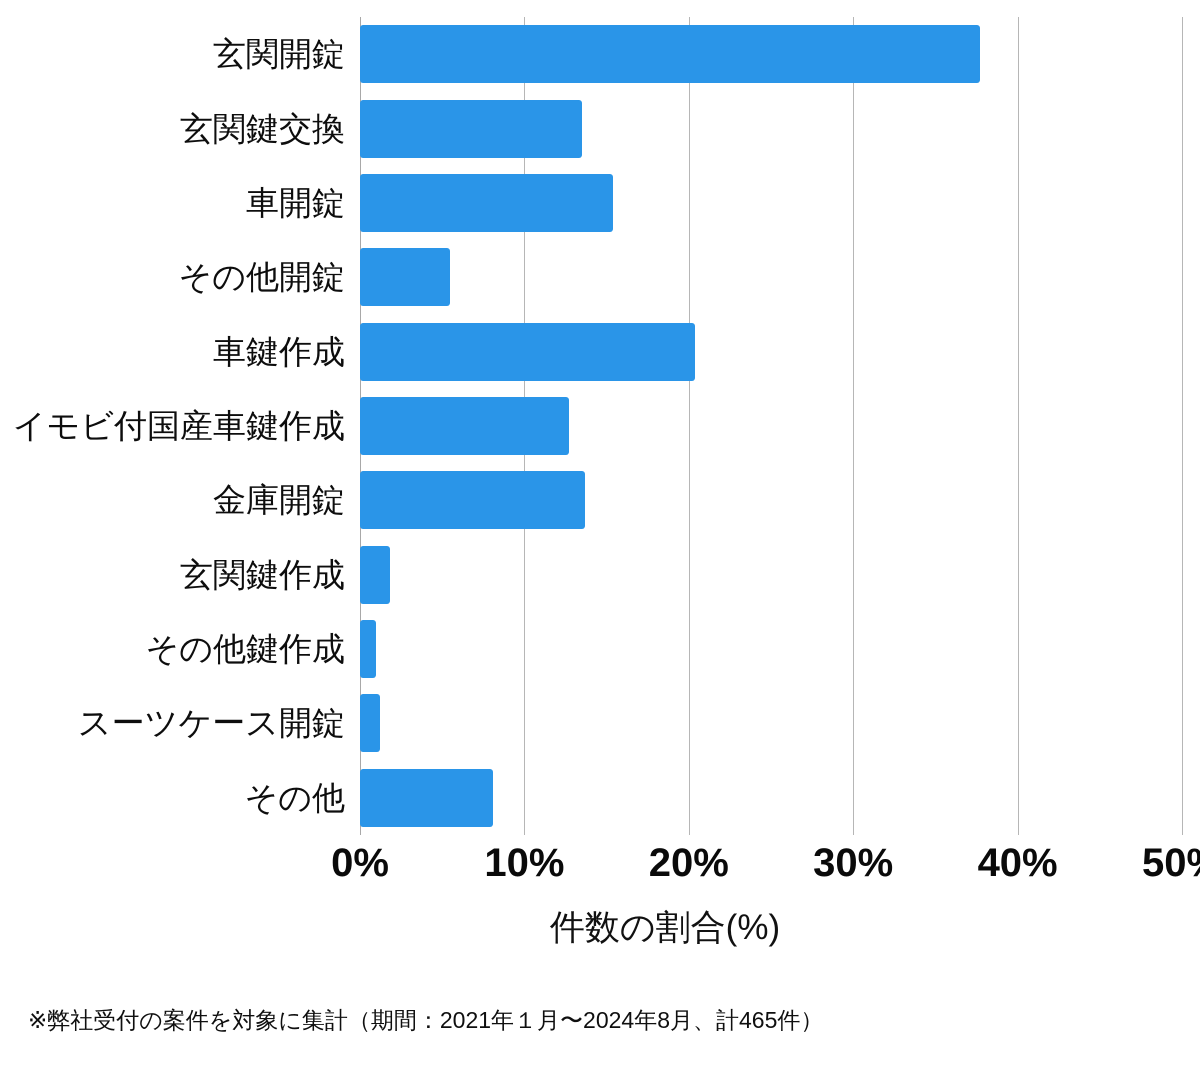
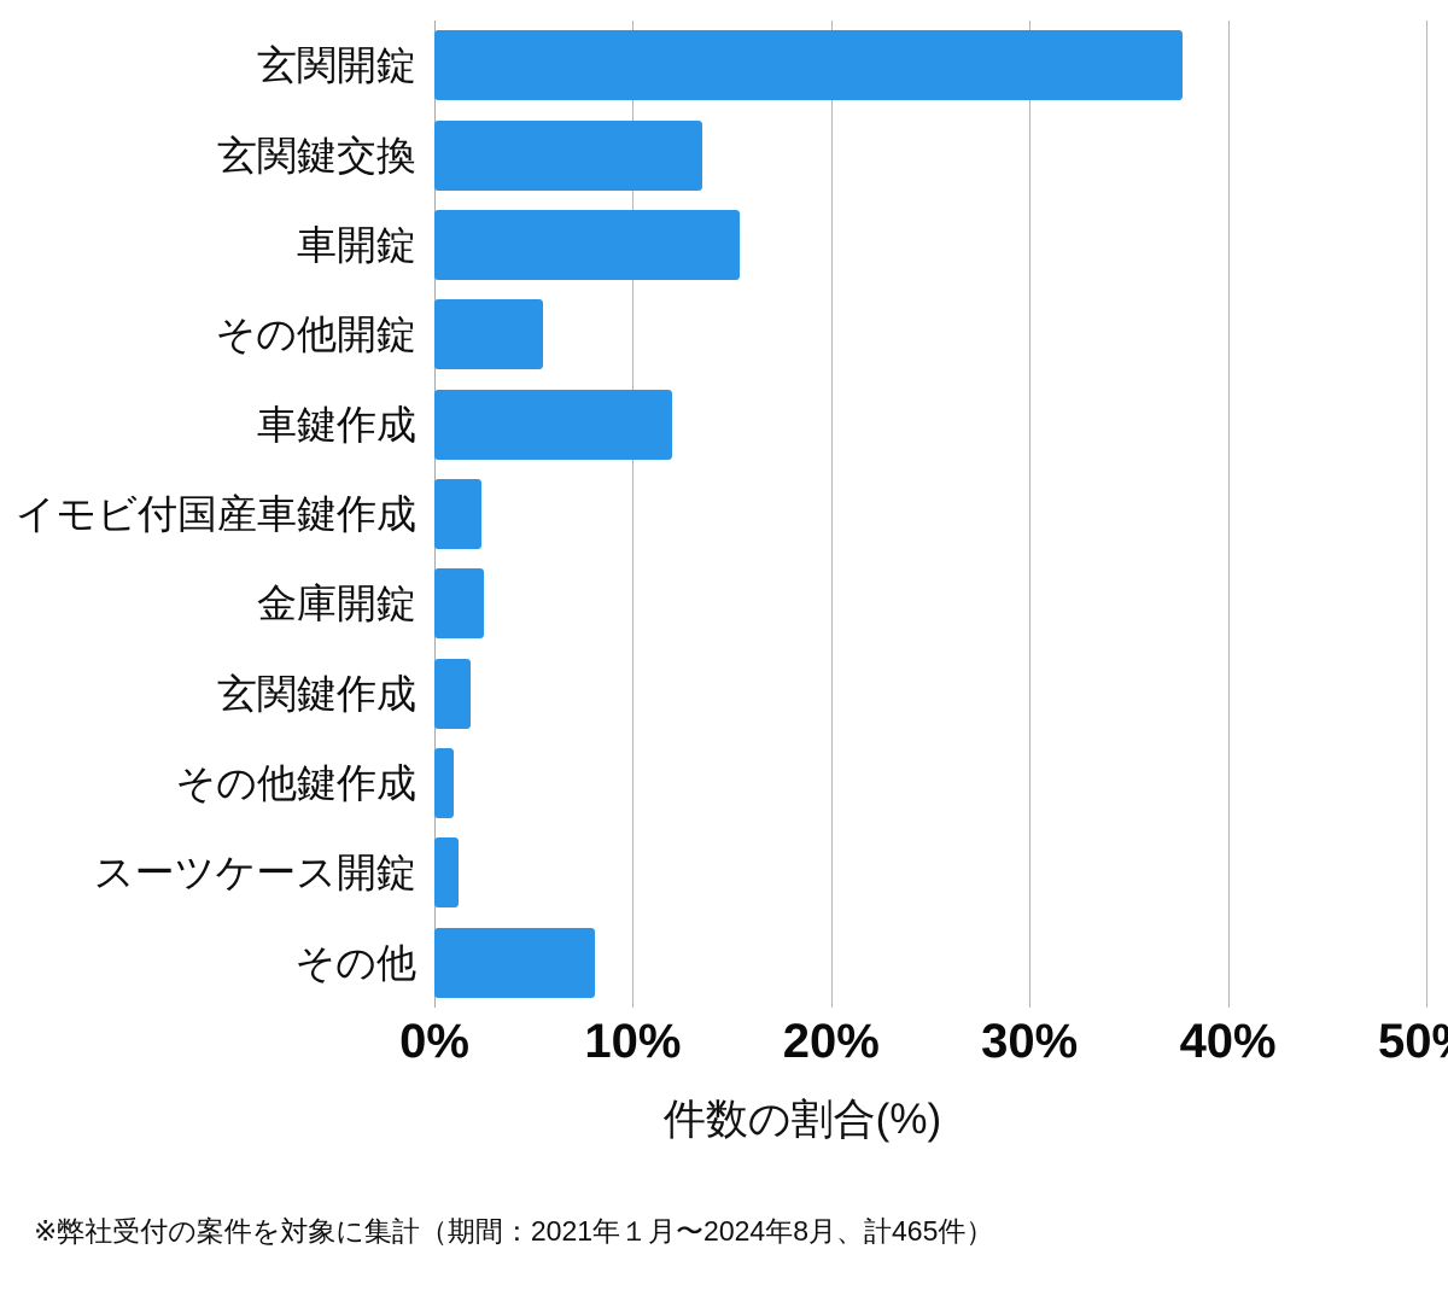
車鍵作成: 20.4% -> 12.0%
イモビ付国産車鍵作成: 12.7% -> 2.4%
金庫開錠: 13.7% -> 2.5%
